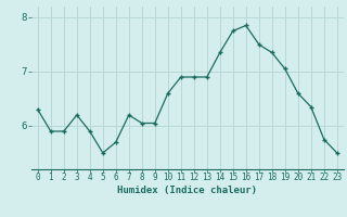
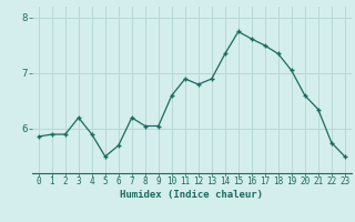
0: 6.30 -> 5.86
12: 6.90 -> 6.80
16: 7.85 -> 7.62
